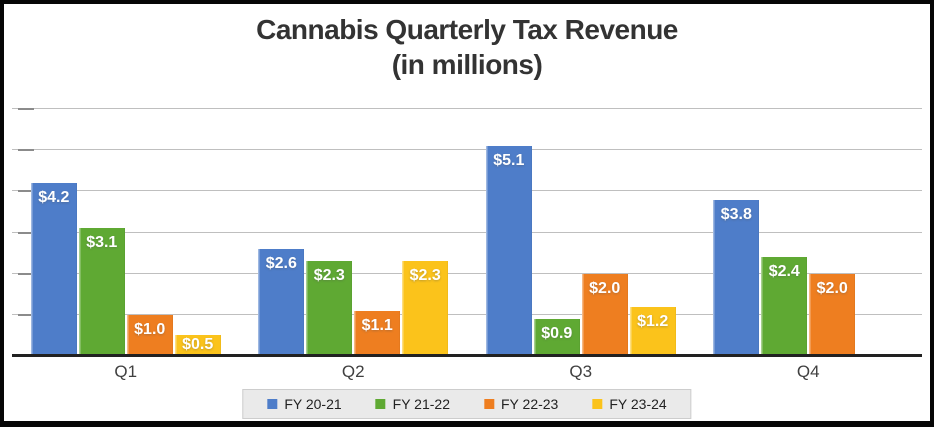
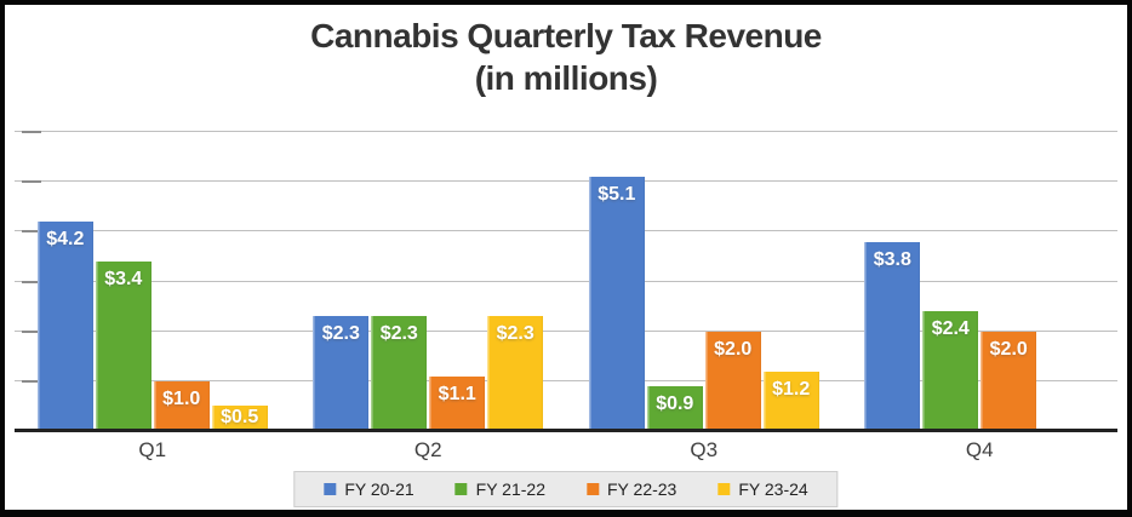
FY 21-22/Q1: $3.1 -> $3.4
FY 20-21/Q2: $2.6 -> $2.3
